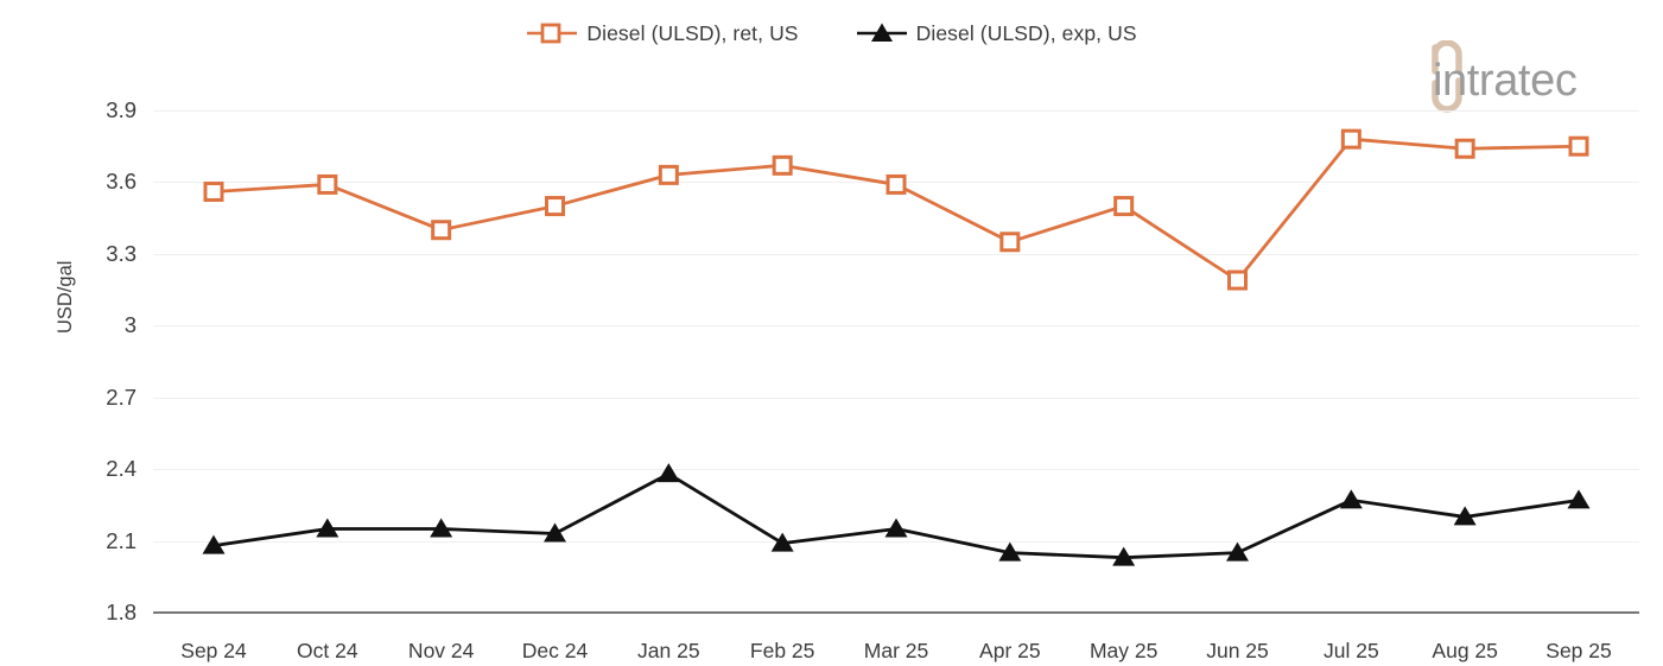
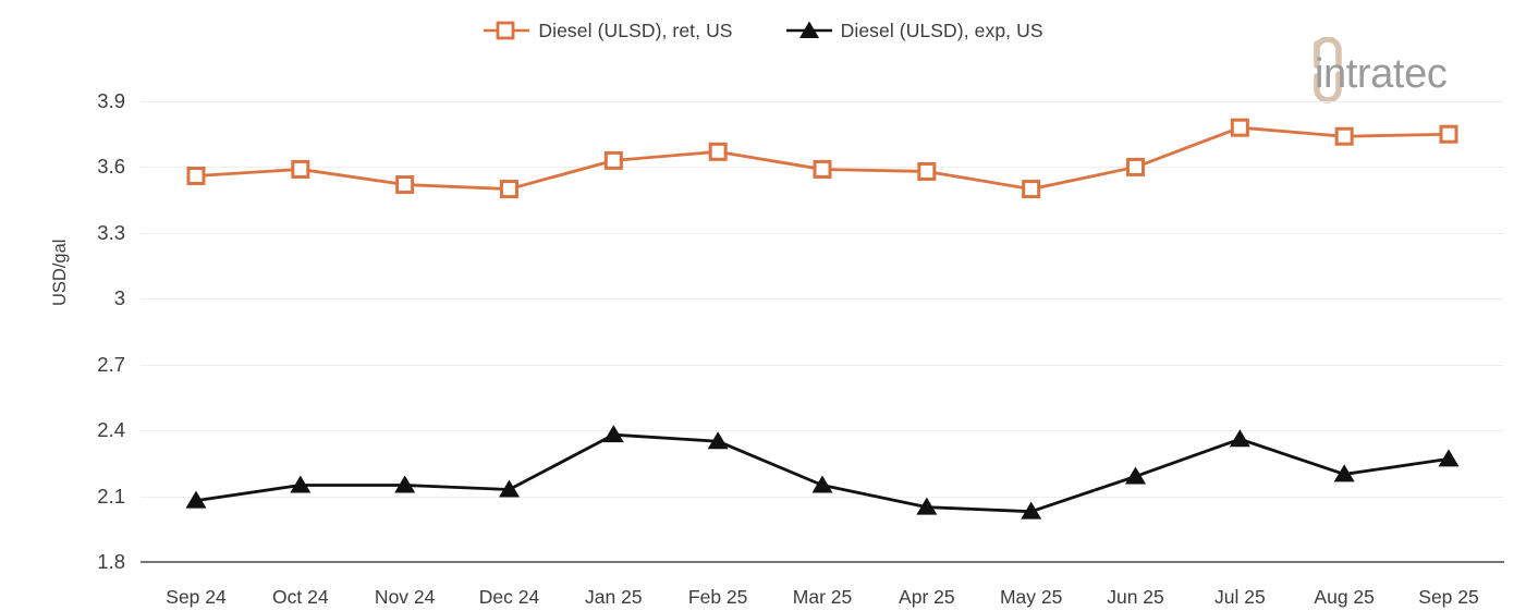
Diesel (ULSD), ret, US/Nov 24: 3.40 -> 3.52
Diesel (ULSD), exp, US/Feb 25: 2.09 -> 2.35
Diesel (ULSD), ret, US/Apr 25: 3.35 -> 3.58
Diesel (ULSD), ret, US/Jun 25: 3.19 -> 3.60
Diesel (ULSD), exp, US/Jun 25: 2.05 -> 2.19
Diesel (ULSD), exp, US/Jul 25: 2.27 -> 2.36
